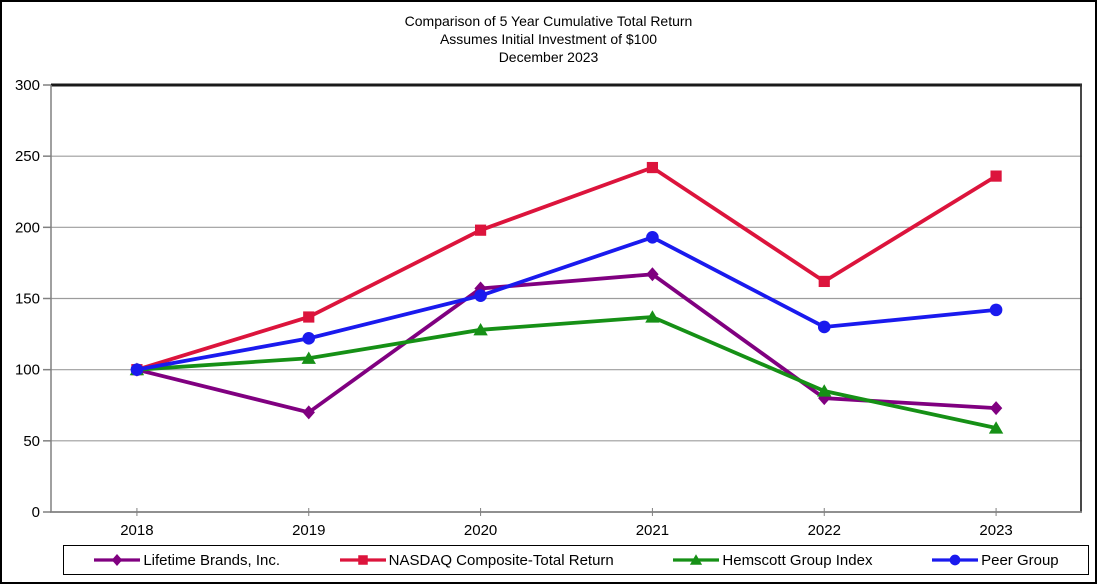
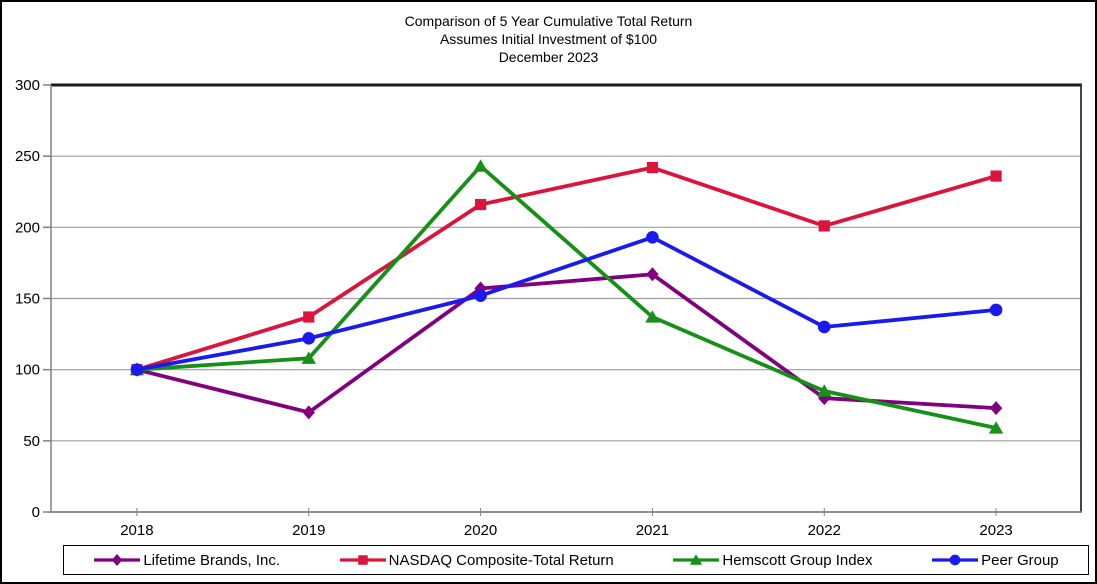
NASDAQ Composite-Total Return/2020: 198 -> 216
Hemscott Group Index/2020: 128 -> 243
NASDAQ Composite-Total Return/2022: 162 -> 201
